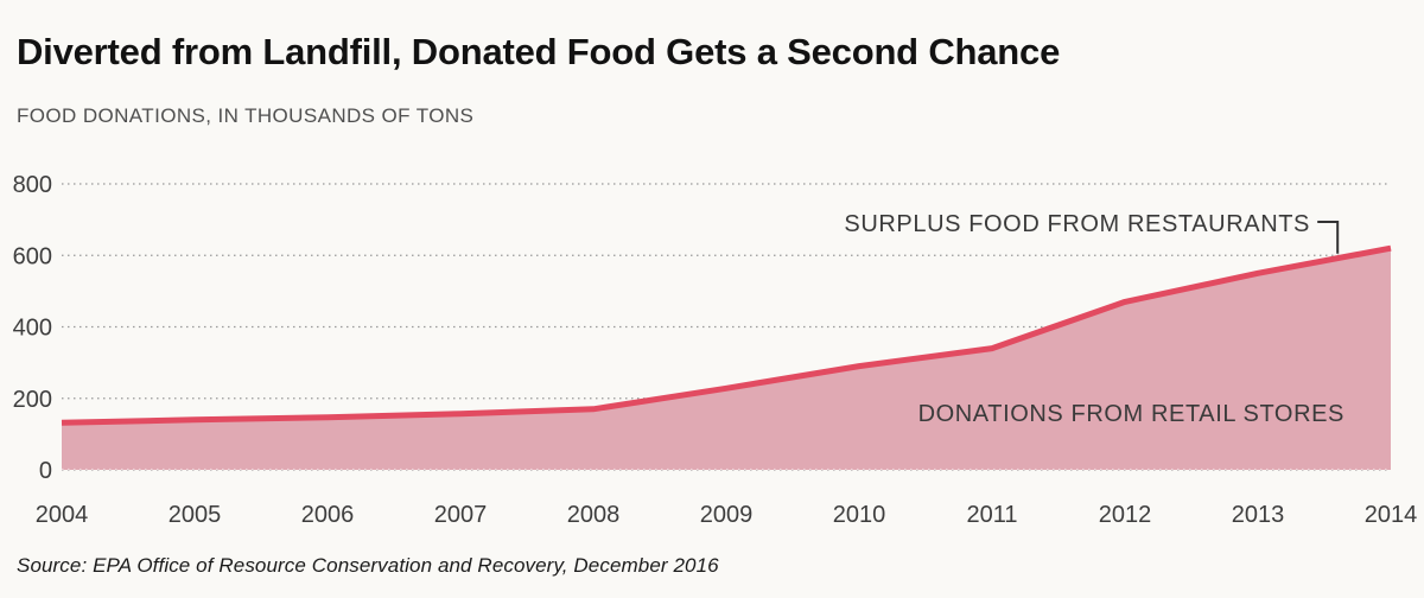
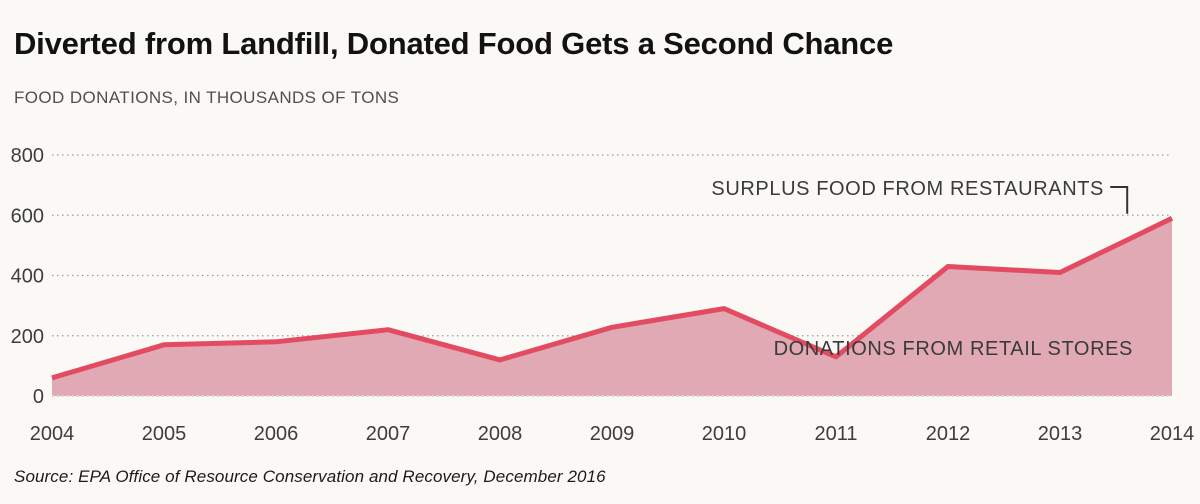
2004: 130 -> 60
2005: 140 -> 170
2006: 150 -> 180
2007: 160 -> 220
2008: 170 -> 120
2011: 340 -> 130
2012: 470 -> 430
2013: 550 -> 410
2014: 620 -> 590
